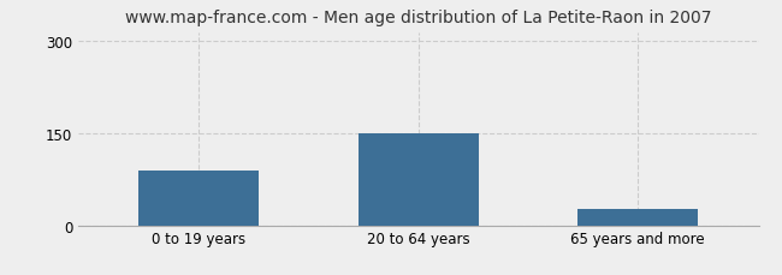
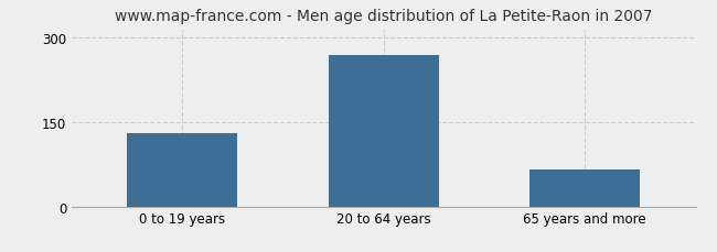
0 to 19 years: 90 -> 130
20 to 64 years: 150 -> 270
65 years and more: 26 -> 65
